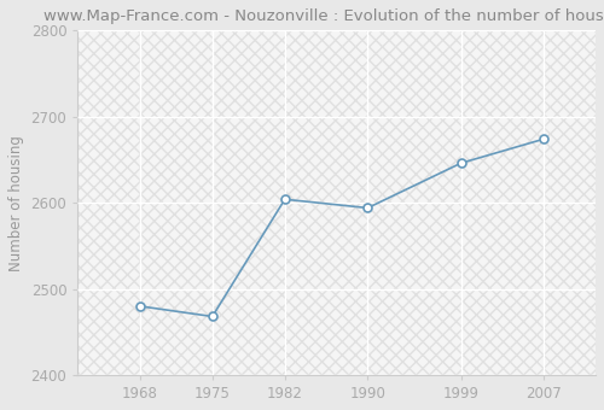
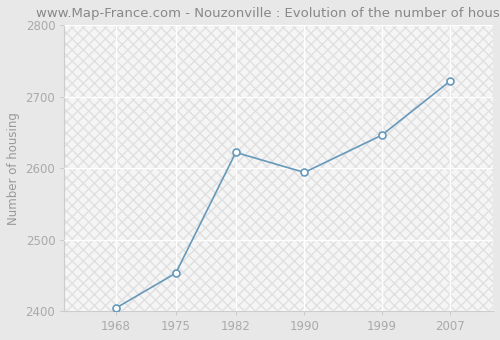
1968: 2480 -> 2404
1975: 2468 -> 2453
1982: 2604 -> 2622
2007: 2674 -> 2722
